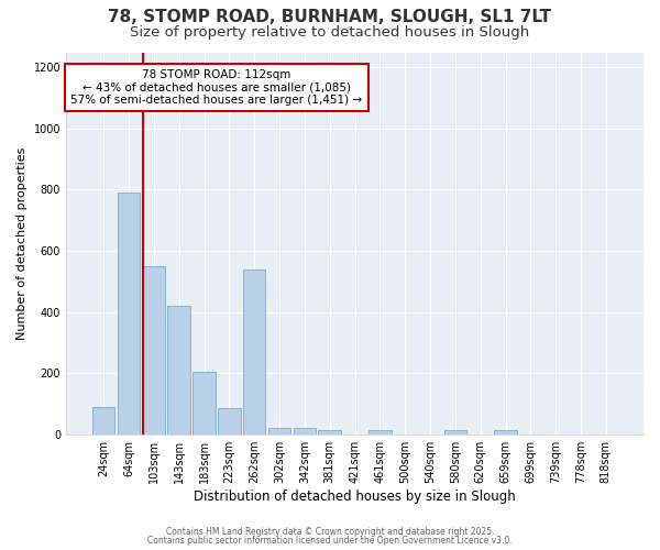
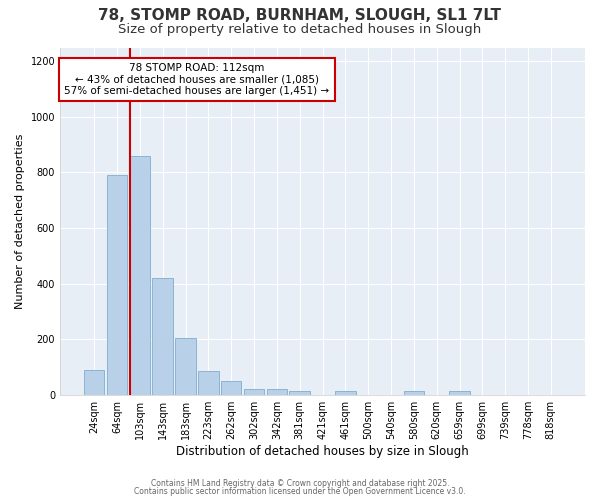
103sqm: 550 -> 860
262sqm: 540 -> 48
